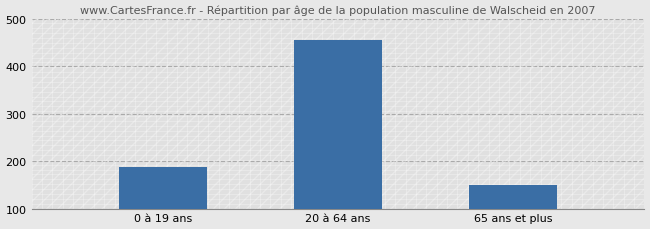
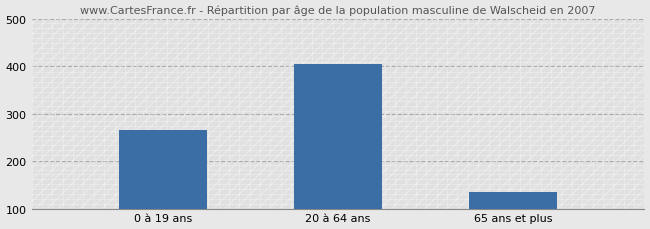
0 à 19 ans: 187 -> 265
20 à 64 ans: 455 -> 405
65 ans et plus: 150 -> 135
